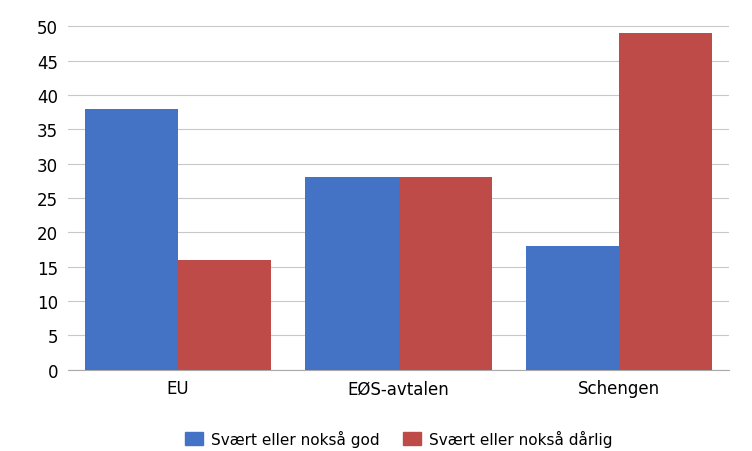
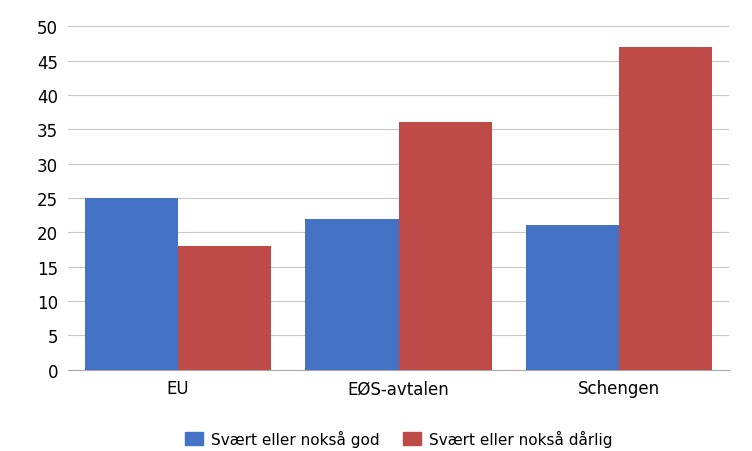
Svært eller nokså god/EU: 38 -> 25
Svært eller nokså dårlig/EU: 16 -> 18
Svært eller nokså god/EØS-avtalen: 28 -> 22
Svært eller nokså dårlig/EØS-avtalen: 28 -> 36
Svært eller nokså god/Schengen: 18 -> 21
Svært eller nokså dårlig/Schengen: 49 -> 47
